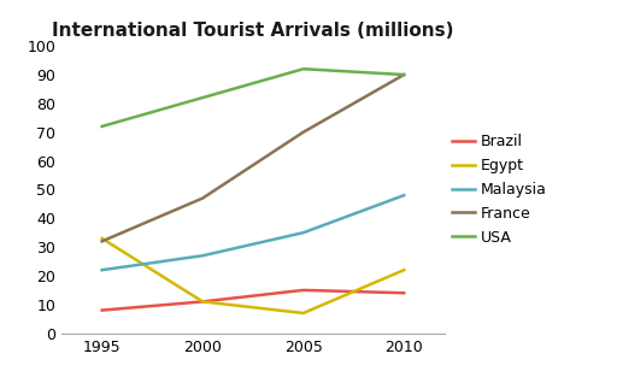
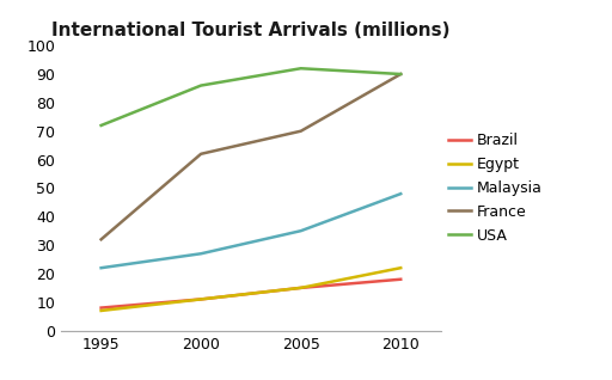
Egypt/1995: 33 -> 7
France/2000: 47 -> 62
USA/2000: 82 -> 86
Egypt/2005: 7 -> 15
Brazil/2010: 14 -> 18
